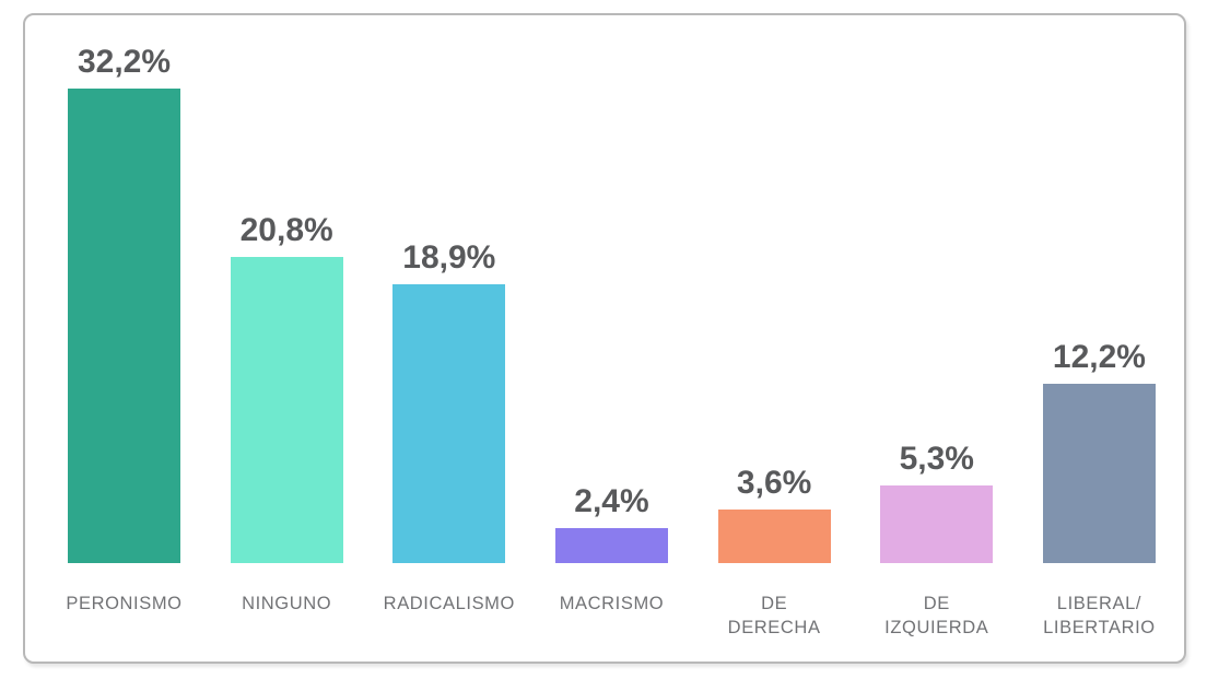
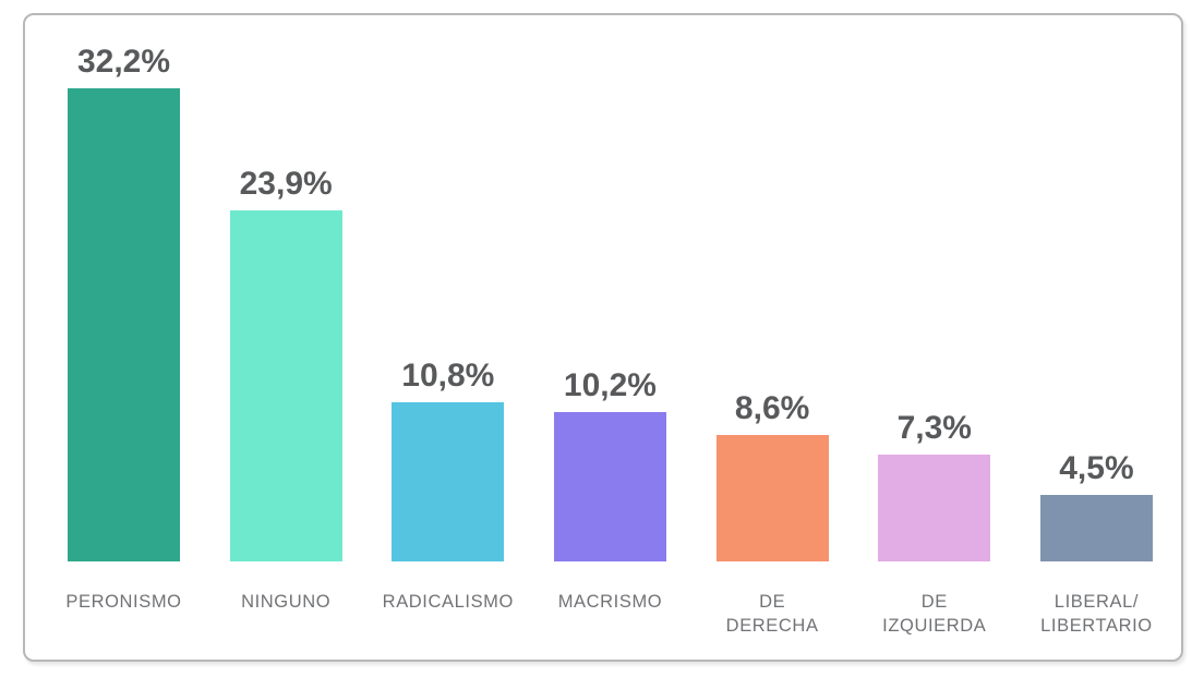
NINGUNO: 20,8% -> 23,9%
RADICALISMO: 18,9% -> 10,8%
MACRISMO: 2,4% -> 10,2%
DE DERECHA: 3,6% -> 8,6%
DE IZQUIERDA: 5,3% -> 7,3%
LIBERAL/ LIBERTARIO: 12,2% -> 4,5%
